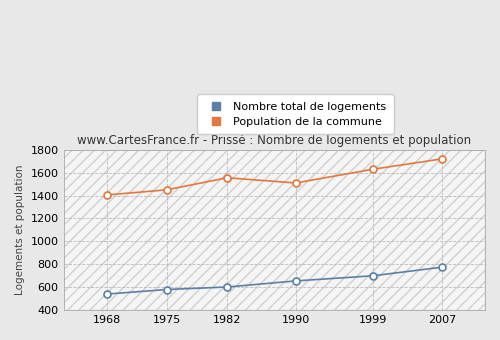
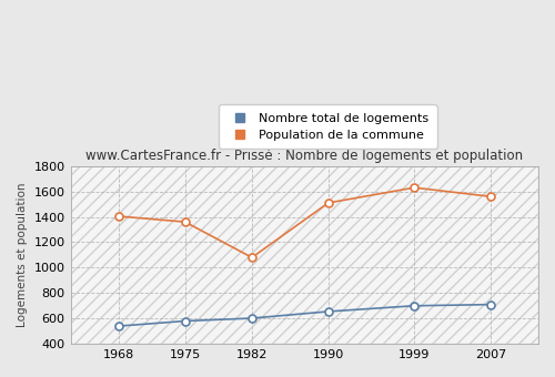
Population de la commune/1975: 1450 -> 1360
Population de la commune/1982: 1560 -> 1080
Nombre total de logements/2007: 780 -> 710
Population de la commune/2007: 1720 -> 1560
